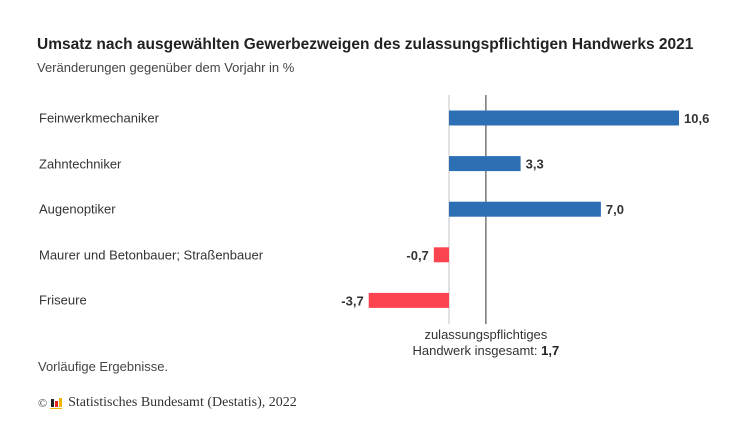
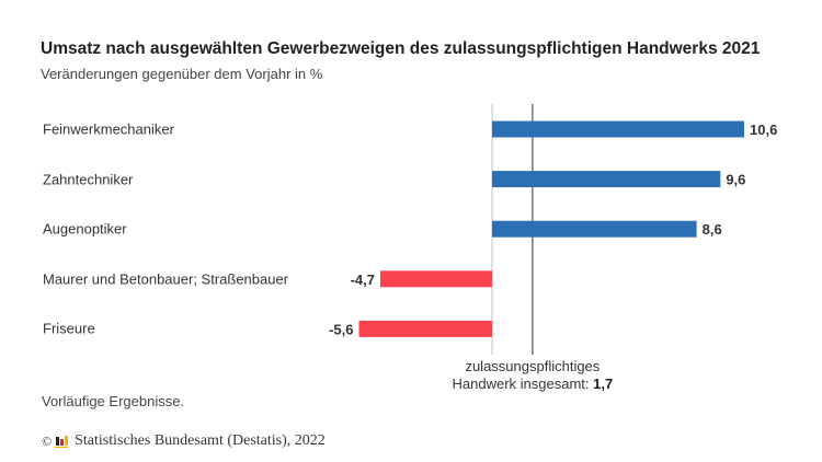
Zahntechniker: 3,3 -> 9,6
Augenoptiker: 7,0 -> 8,6
Maurer und Betonbauer; Straßenbauer: -0,7 -> -4,7
Friseure: -3,7 -> -5,6
